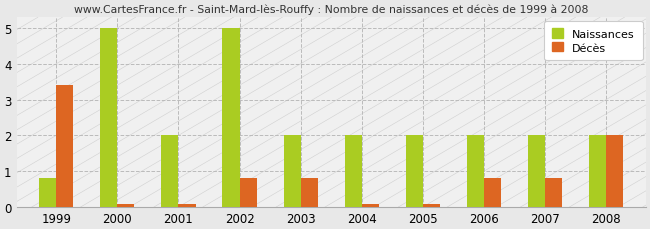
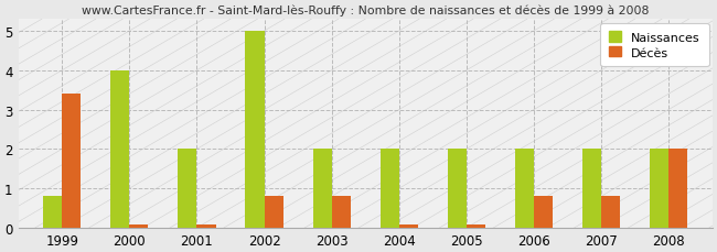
Naissances/2000: 5.0 -> 4.0
